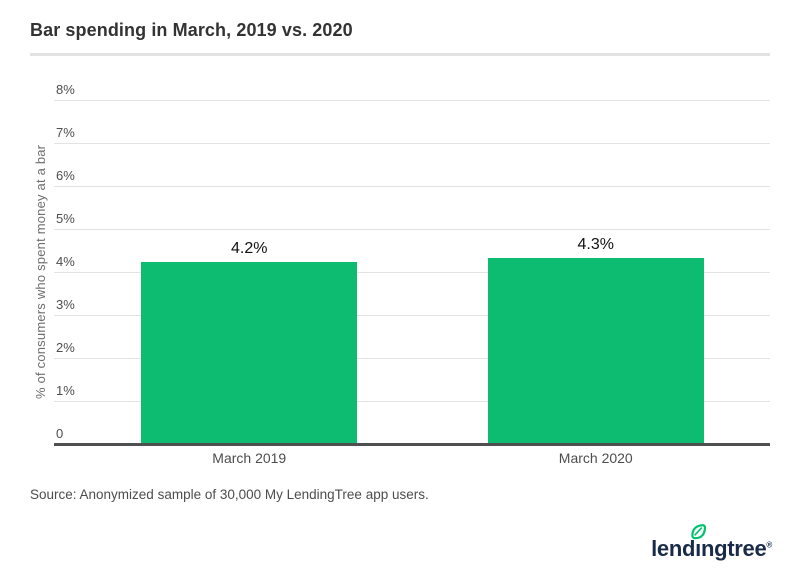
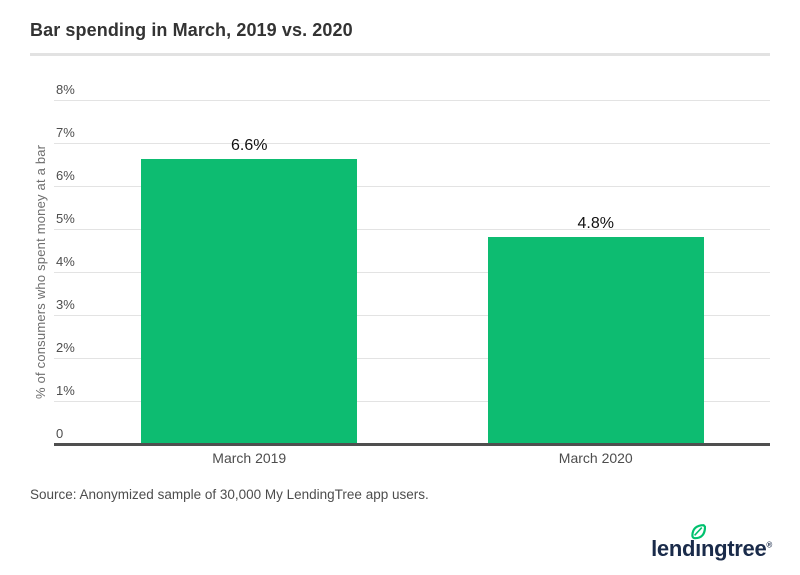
March 2019: 4.2% -> 6.6%
March 2020: 4.3% -> 4.8%
